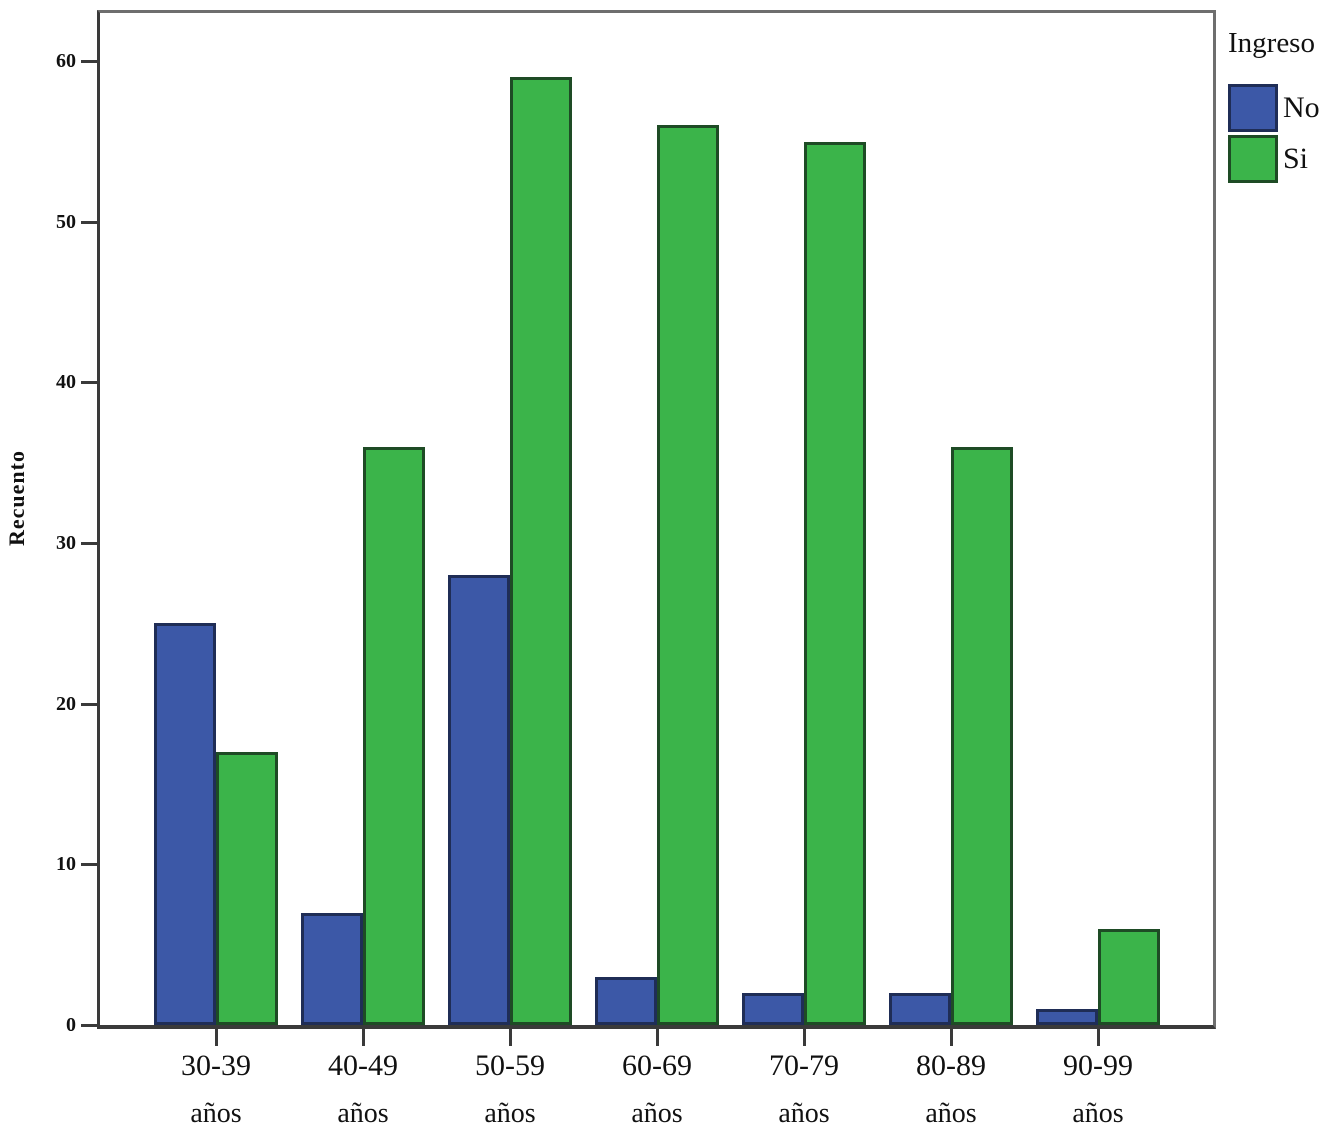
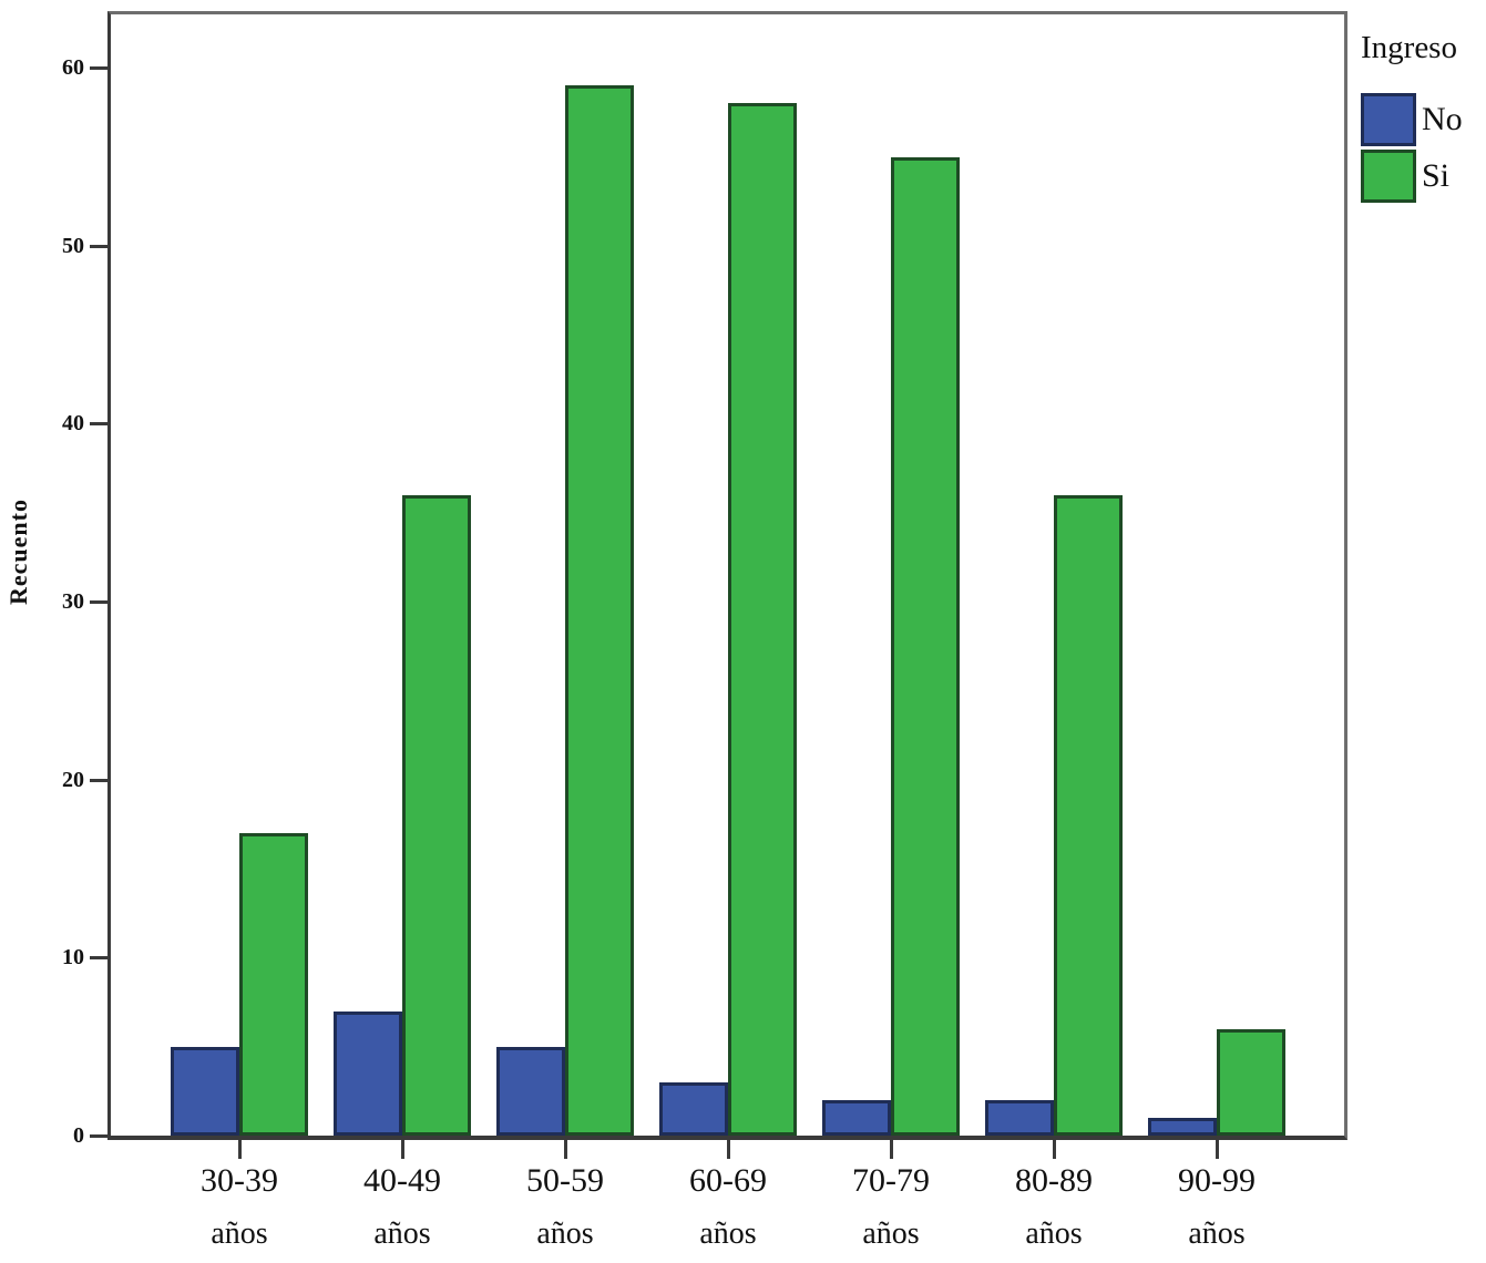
No/30-39: 25 -> 5
No/50-59: 28 -> 5
Si/60-69: 56 -> 58
